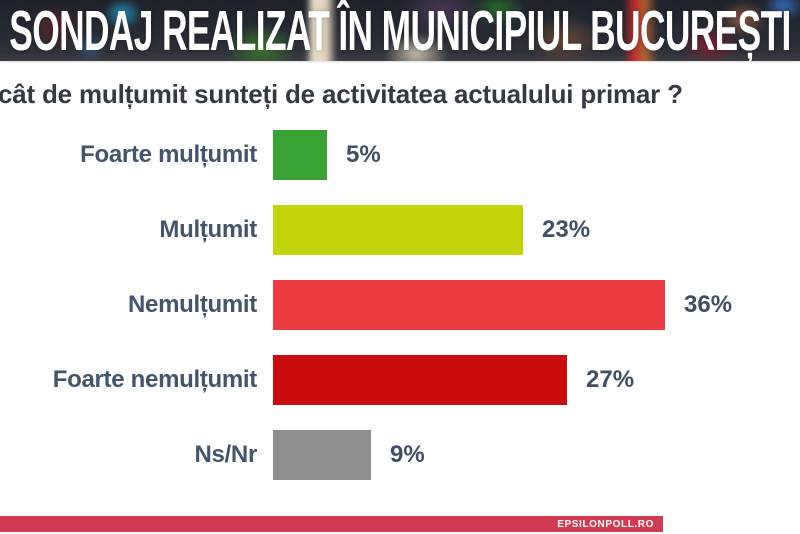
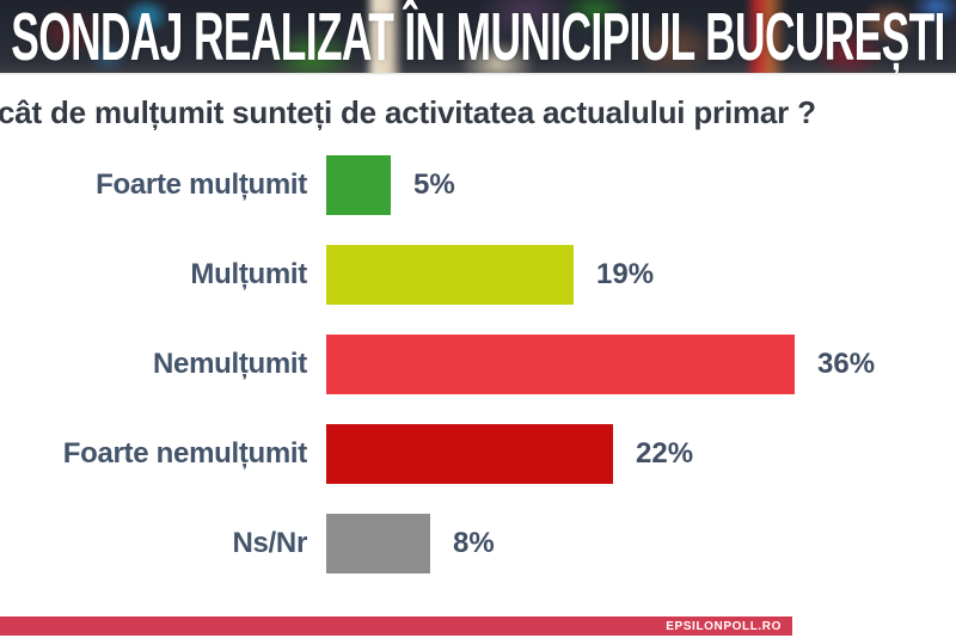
Mulțumit: 23% -> 19%
Foarte nemulțumit: 27% -> 22%
Ns/Nr: 9% -> 8%
